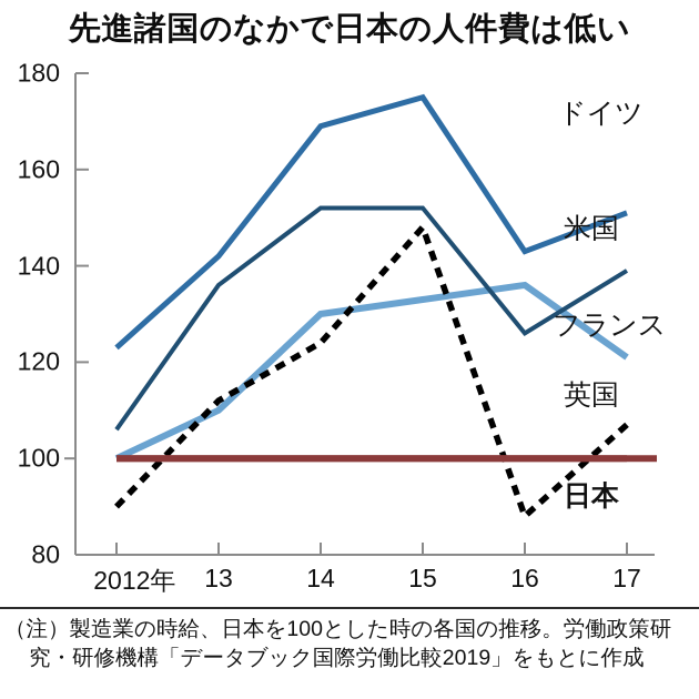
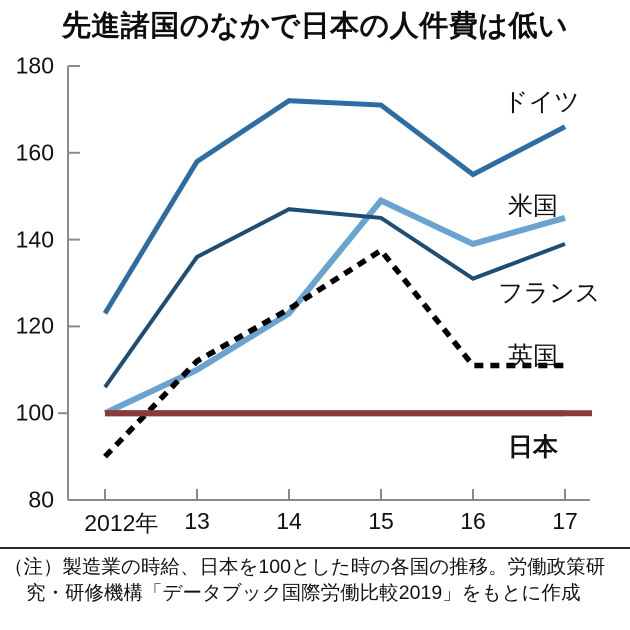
ドイツ/13: 142 -> 158
ドイツ/14: 169 -> 172
米国/14: 130 -> 123
フランス/14: 152 -> 147
ドイツ/15: 175 -> 171
米国/15: 133 -> 149
フランス/15: 152 -> 145
英国/15: 148 -> 138
ドイツ/16: 143 -> 155
米国/16: 136 -> 139
フランス/16: 126 -> 131
英国/16: 88 -> 111
ドイツ/17: 151 -> 166
米国/17: 121 -> 145
英国/17: 107 -> 111
